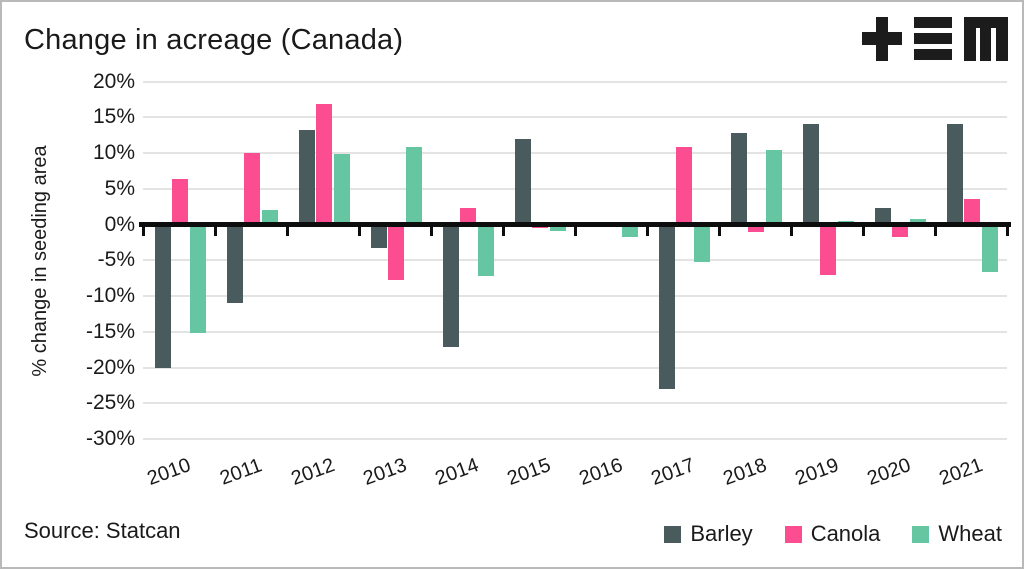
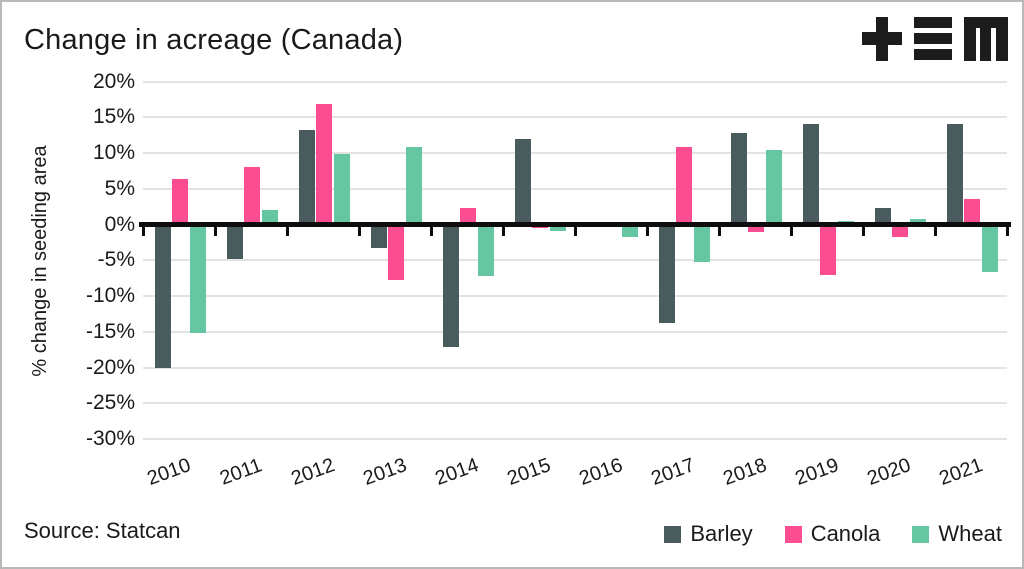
Barley/2011: -11% -> -5%
Canola/2011: 10% -> 8%
Barley/2017: -23% -> -14%
